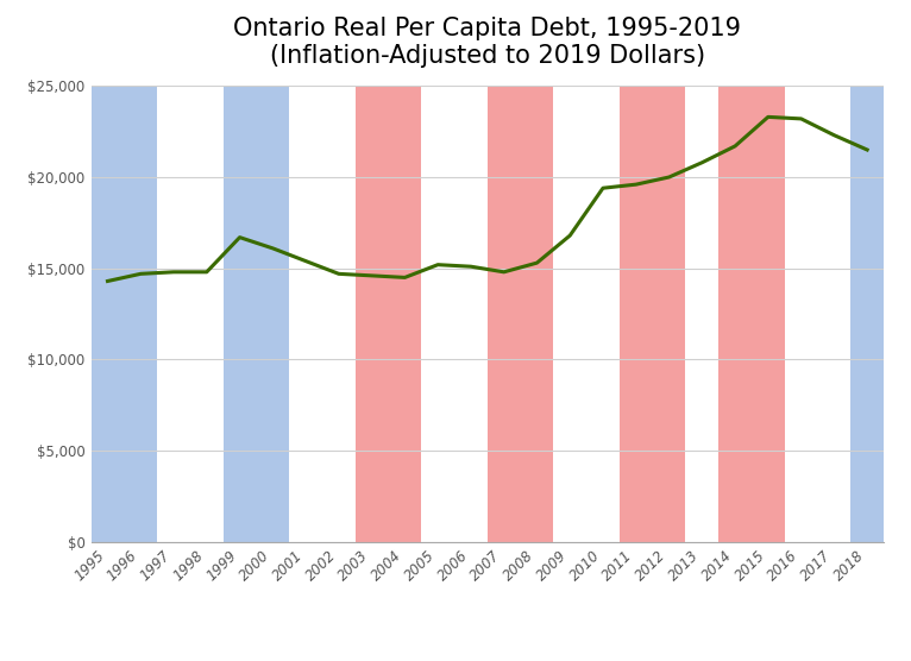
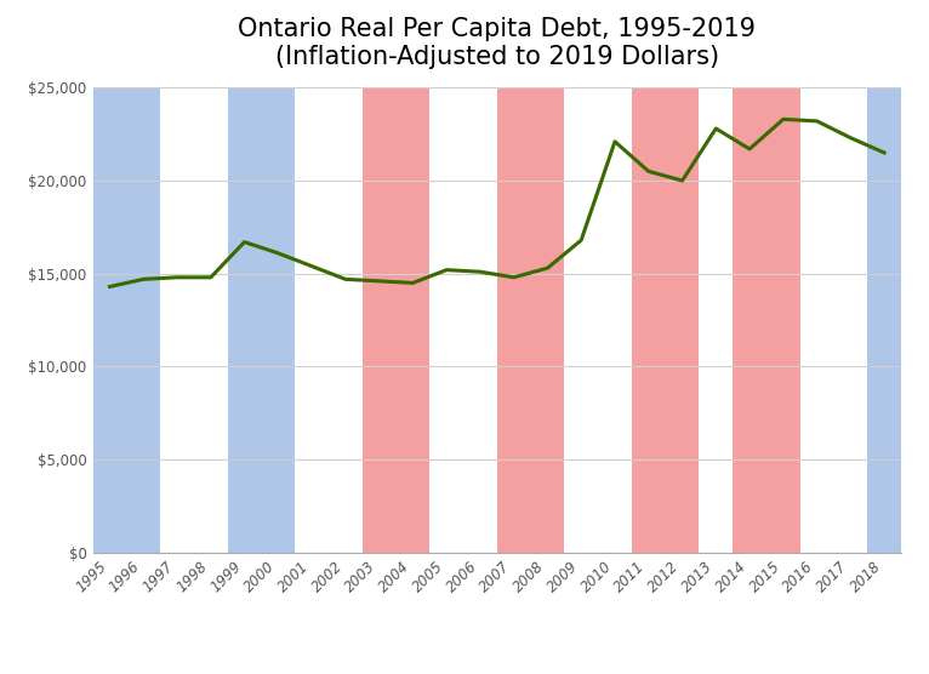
2010: $19,400 -> $22,100
2011: $19,600 -> $20,500
2013: $20,800 -> $22,800
